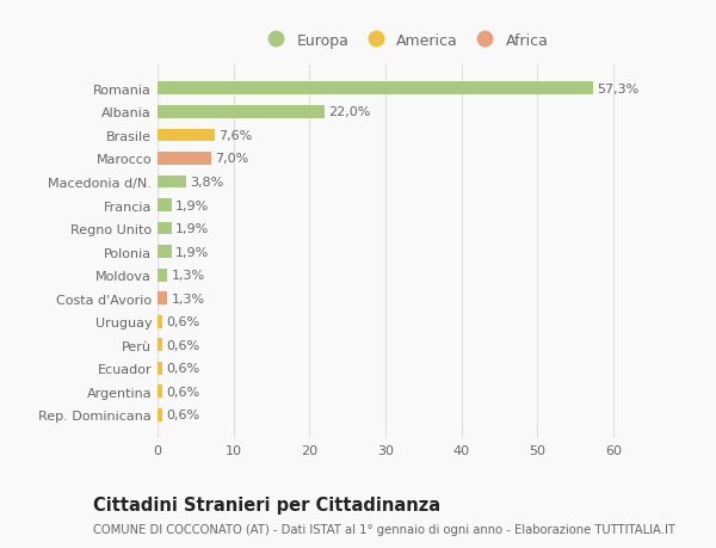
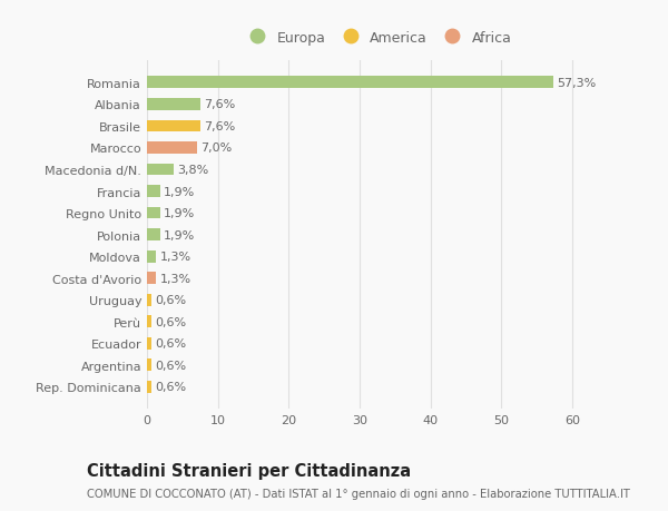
Albania: 22,0% -> 7,6%
